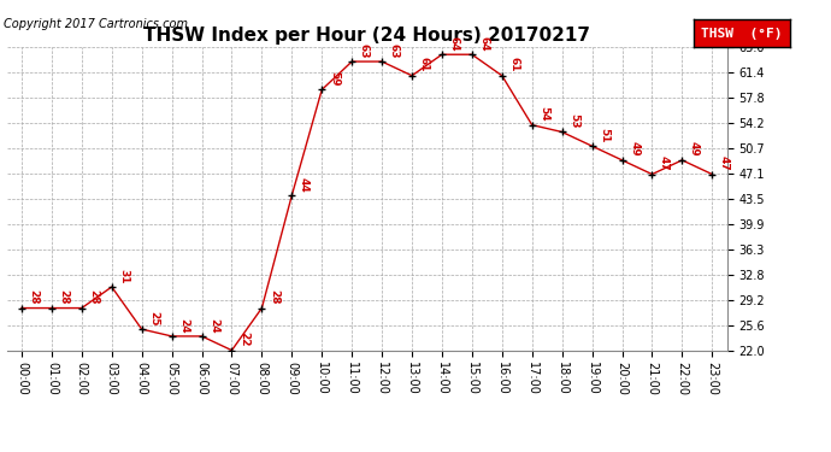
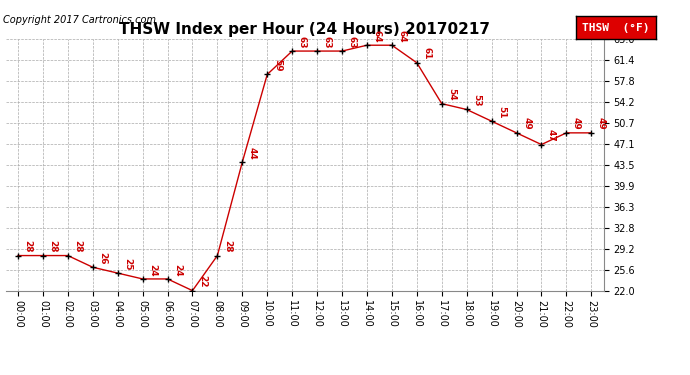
03:00: 31 -> 26
13:00: 61 -> 63
23:00: 47 -> 49
